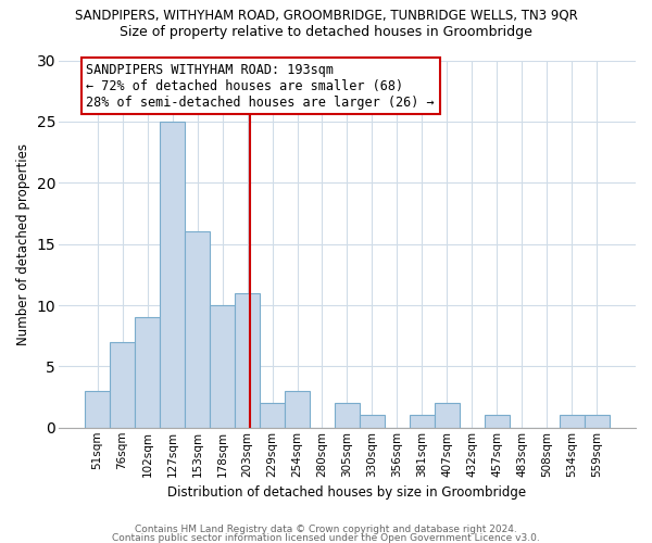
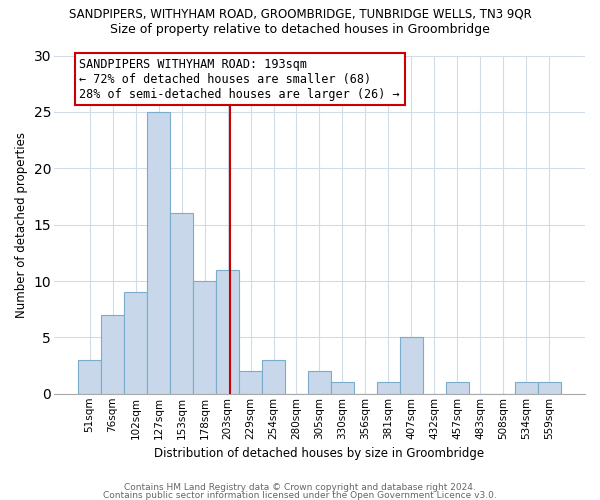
407sqm: 2 -> 5
